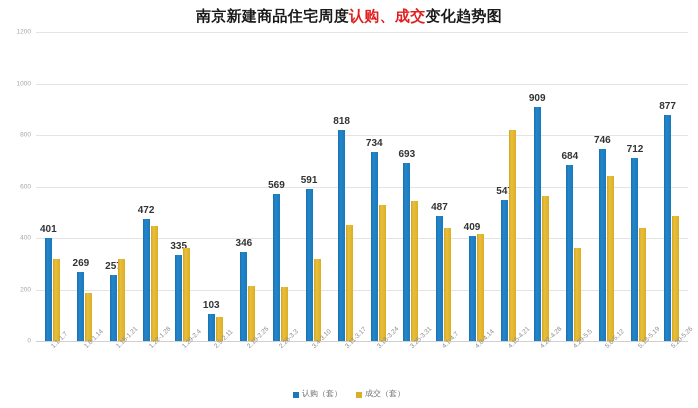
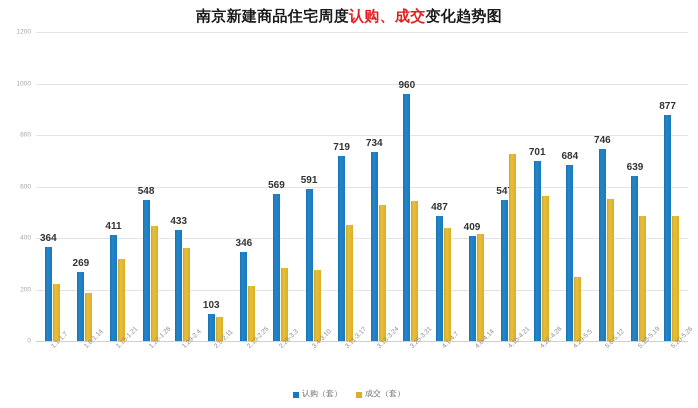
认购（套）/1.1-1.7: 401 -> 364
成交（套）/1.1-1.7: 320 -> 220
认购（套）/1.15-1.21: 257 -> 411
认购（套）/1.22-1.28: 472 -> 548
认购（套）/1.29-2.4: 335 -> 433
成交（套）/2.26-3.3: 210 -> 280
成交（套）/3.4-3.10: 320 -> 280
认购（套）/3.11-3.17: 818 -> 719
认购（套）/3.25-3.31: 693 -> 960
成交（套）/4.15-4.21: 820 -> 720
认购（套）/4.22-4.28: 909 -> 701
成交（套）/4.29-5.5: 360 -> 250
成交（套）/5.6-5.12: 640 -> 550
认购（套）/5.13-5.19: 712 -> 639
成交（套）/5.13-5.19: 440 -> 480
